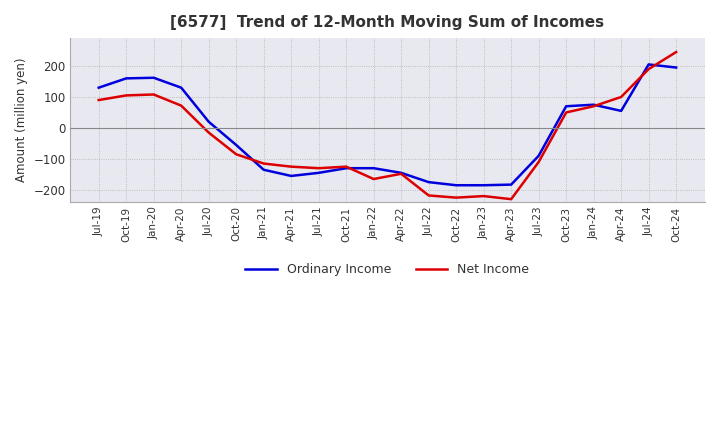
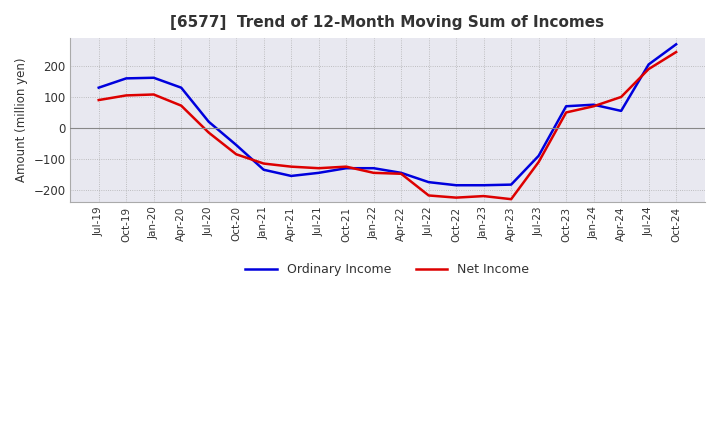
Net Income/Jan-22: -165 -> -145
Ordinary Income/Oct-24: 195 -> 270
